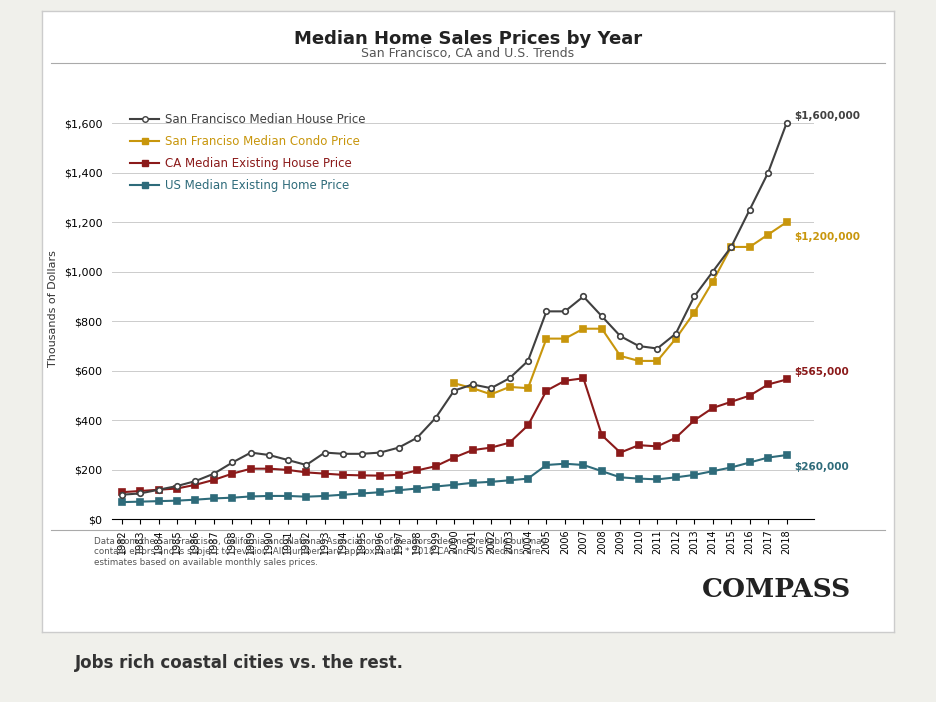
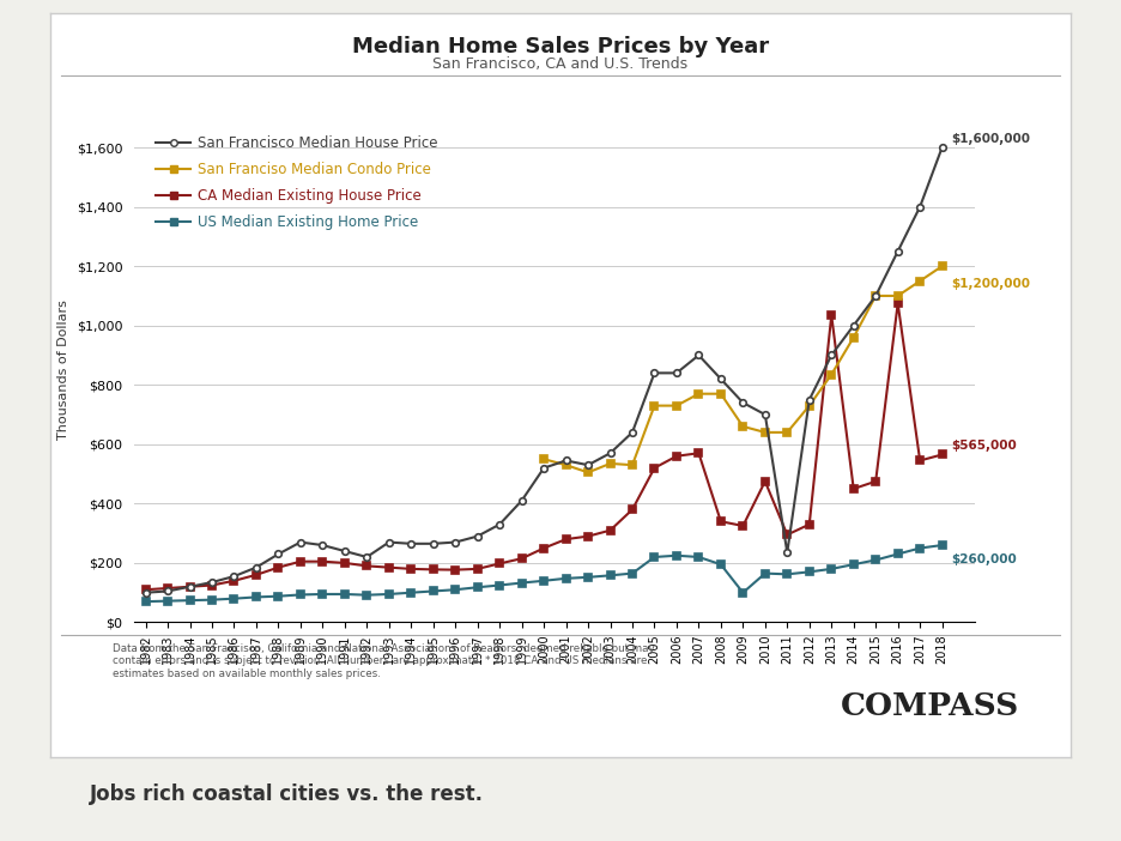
CA Median Existing House Price/2009: $270 -> $325
US Median Existing Home Price/2009: $170 -> $100
CA Median Existing House Price/2010: $300 -> $475
San Francisco Median House Price/2011: $690 -> $235
CA Median Existing House Price/2013: $400 -> $1,035
CA Median Existing House Price/2016: $500 -> $1,075
